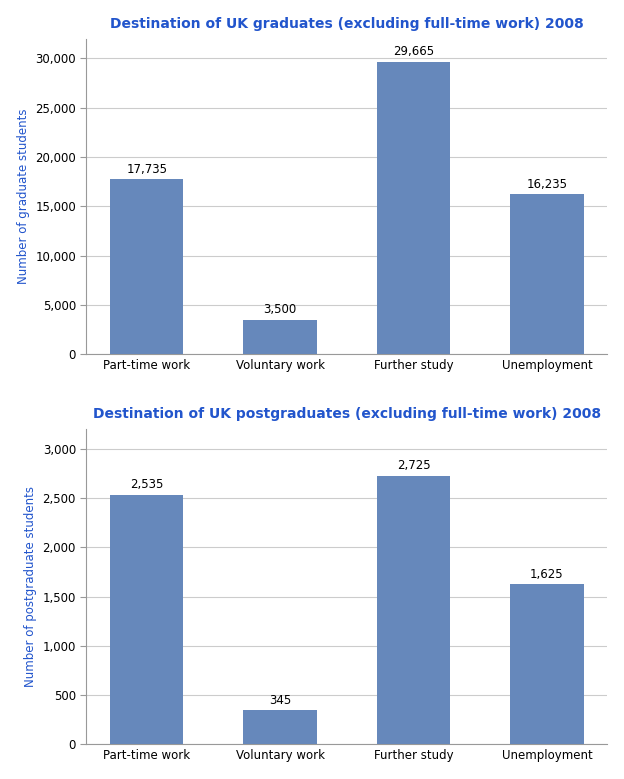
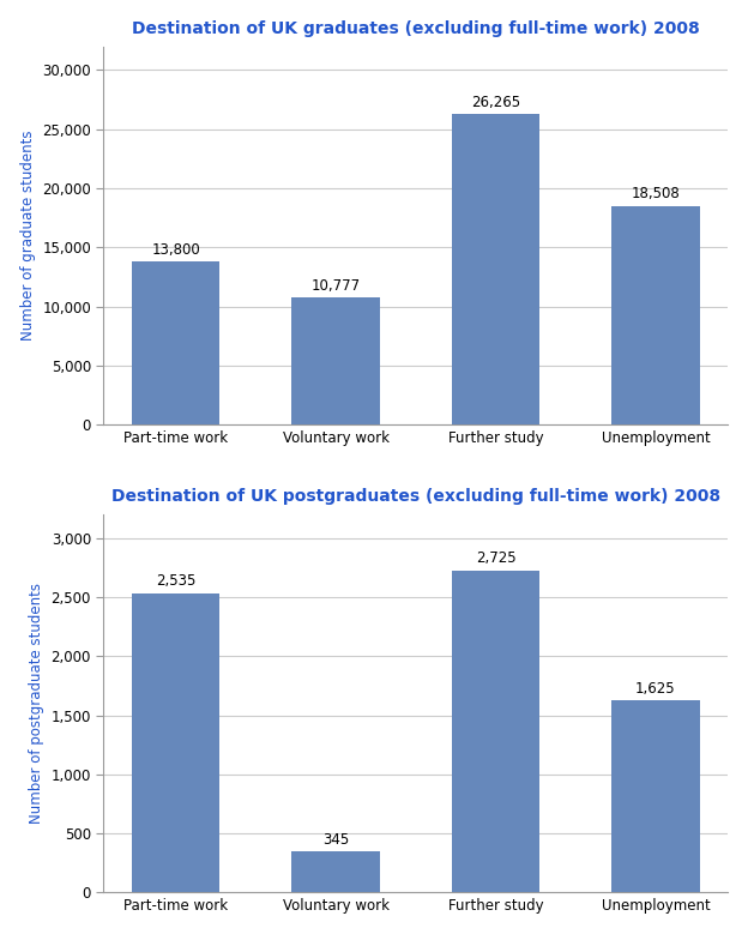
Destination of UK graduates (excluding full-time work) 2008/Part-time work: 17,735 -> 13,800
Destination of UK graduates (excluding full-time work) 2008/Voluntary work: 3,500 -> 10,777
Destination of UK graduates (excluding full-time work) 2008/Further study: 29,665 -> 26,265
Destination of UK graduates (excluding full-time work) 2008/Unemployment: 16,235 -> 18,508
